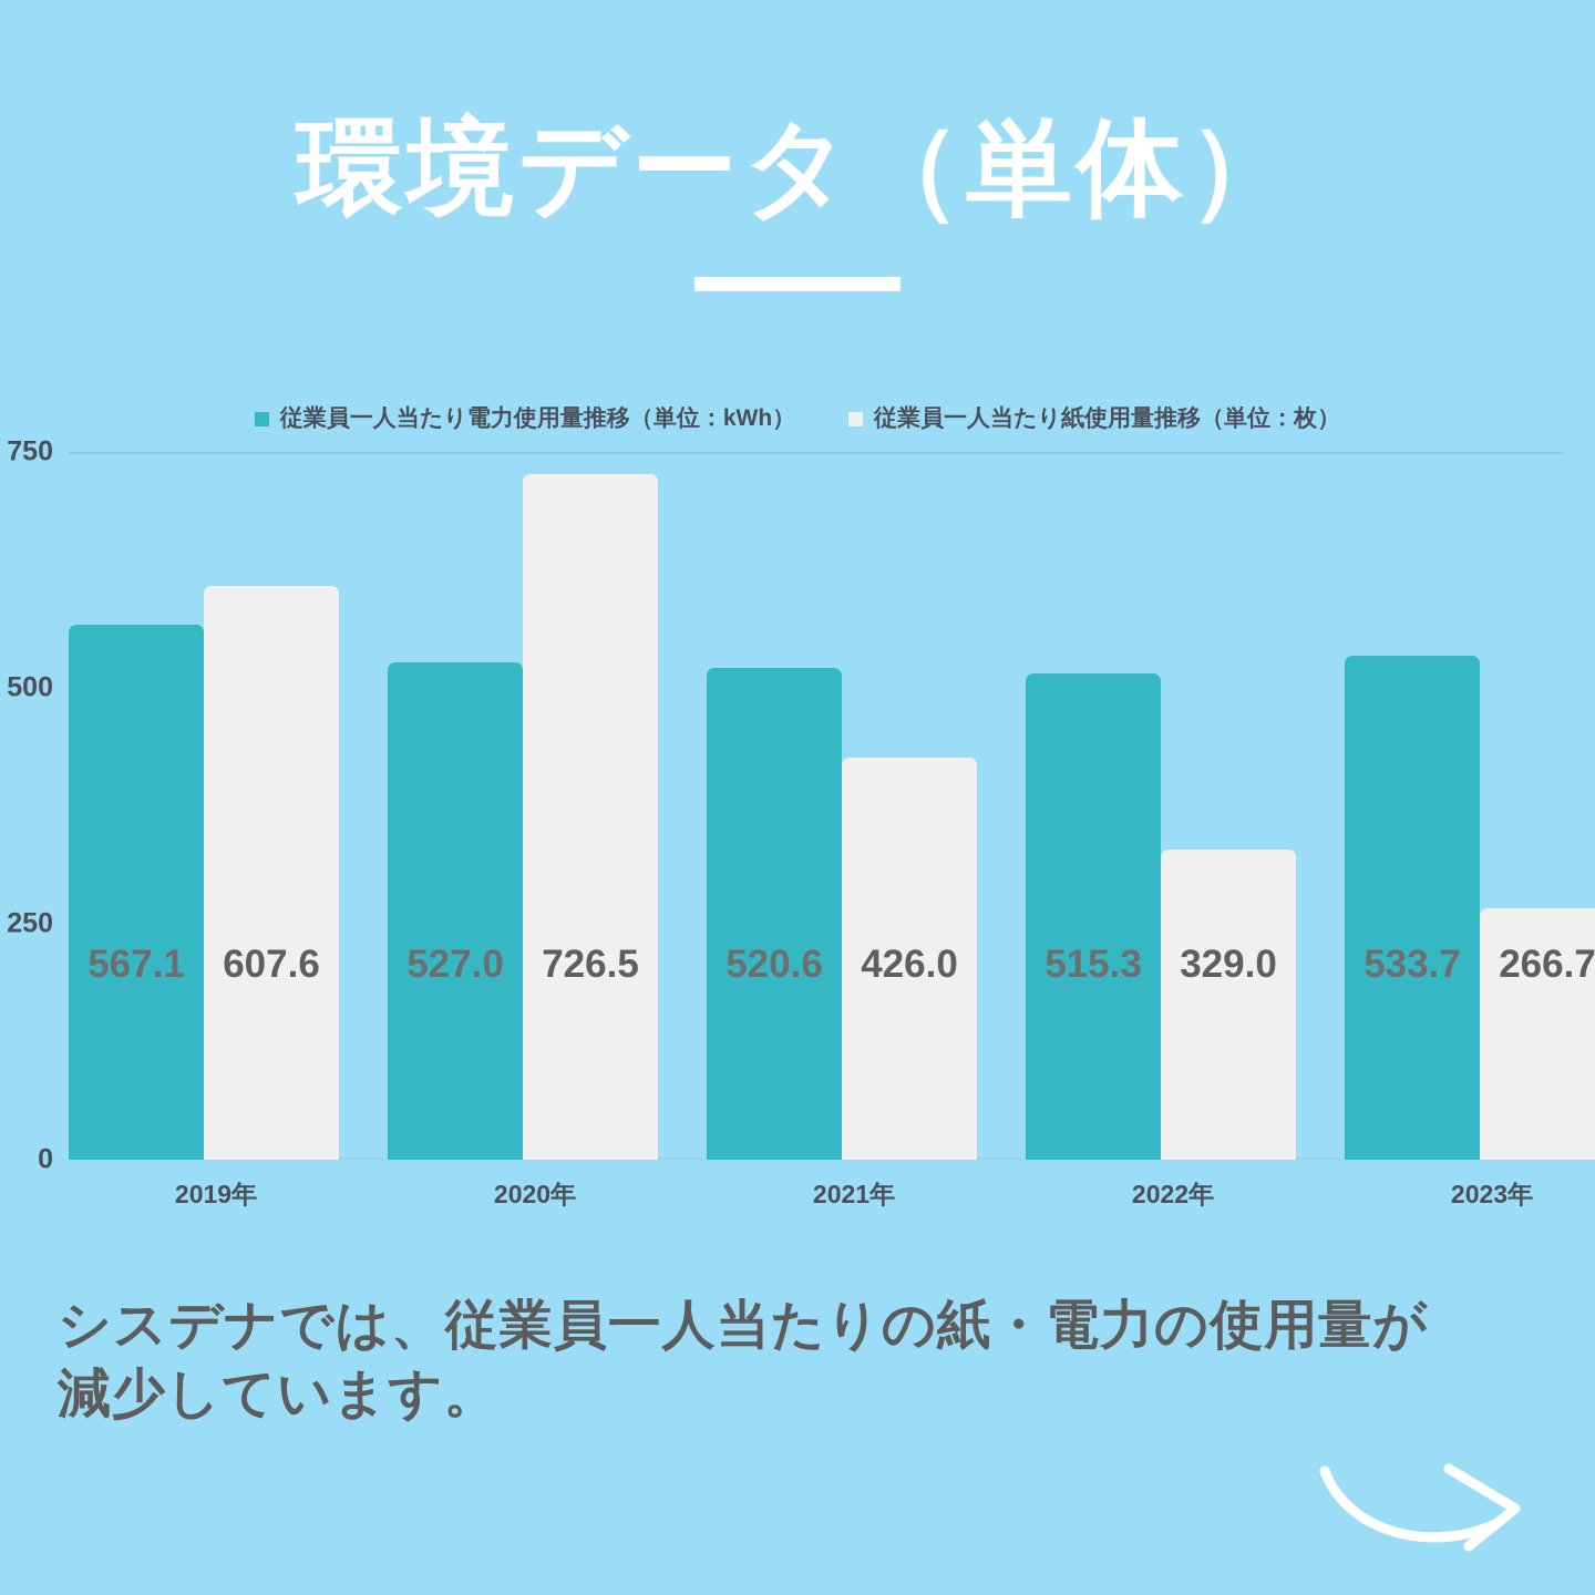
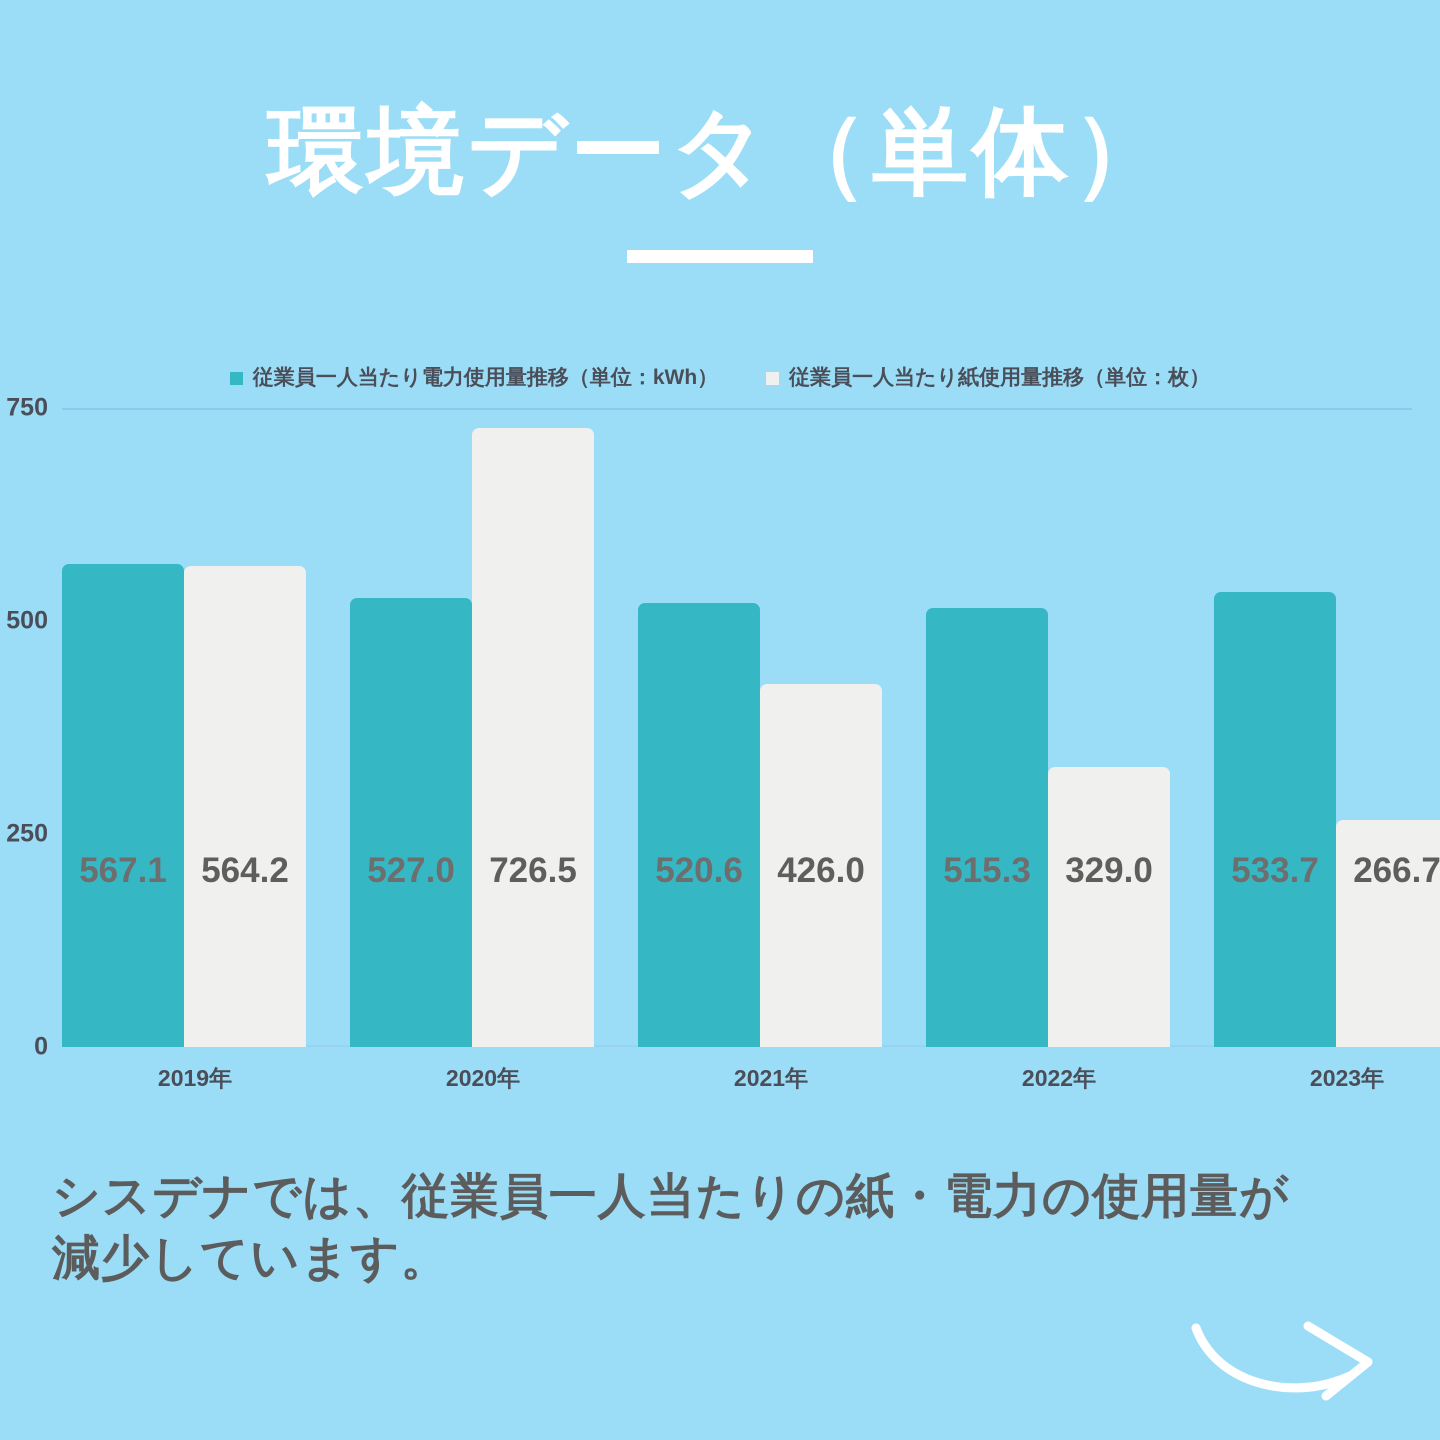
従業員一人当たり紙使用量推移（単位：枚）/2019年: 607.6 -> 564.2
